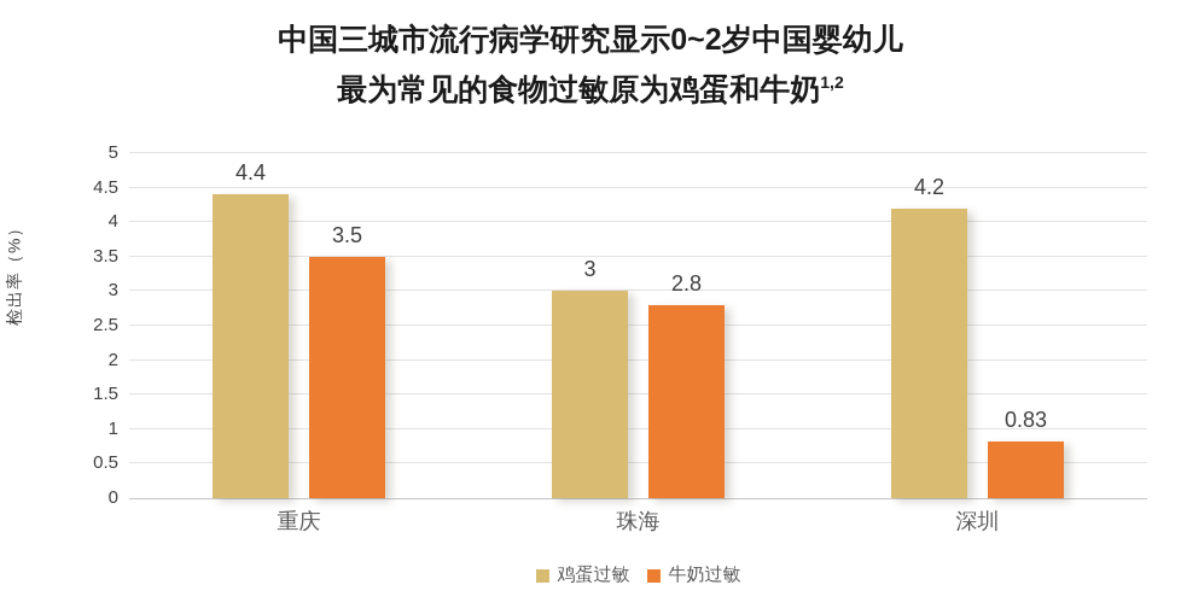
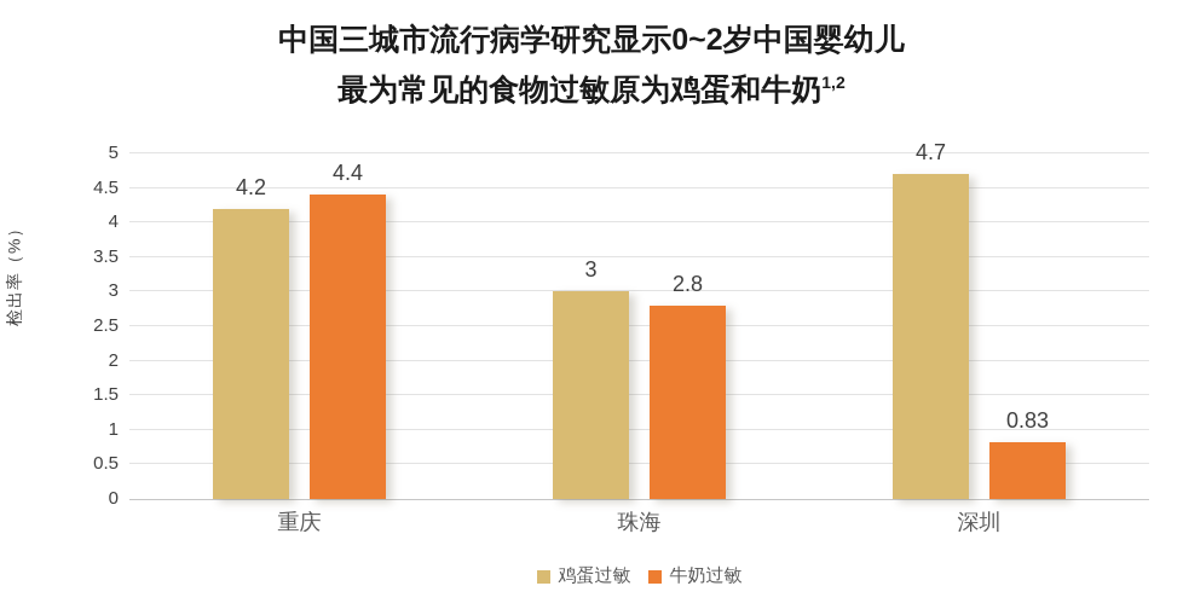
鸡蛋过敏/重庆: 4.4 -> 4.2
牛奶过敏/重庆: 3.5 -> 4.4
鸡蛋过敏/深圳: 4.2 -> 4.7
